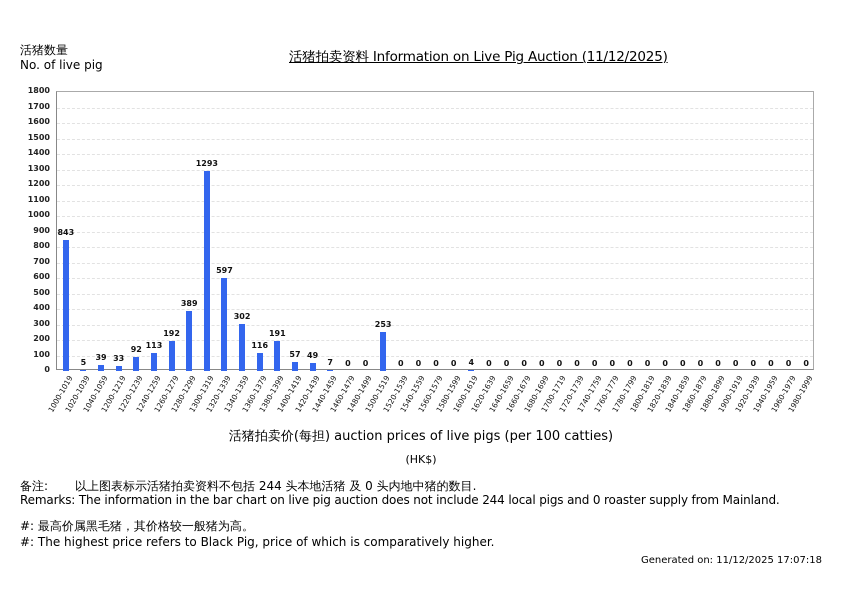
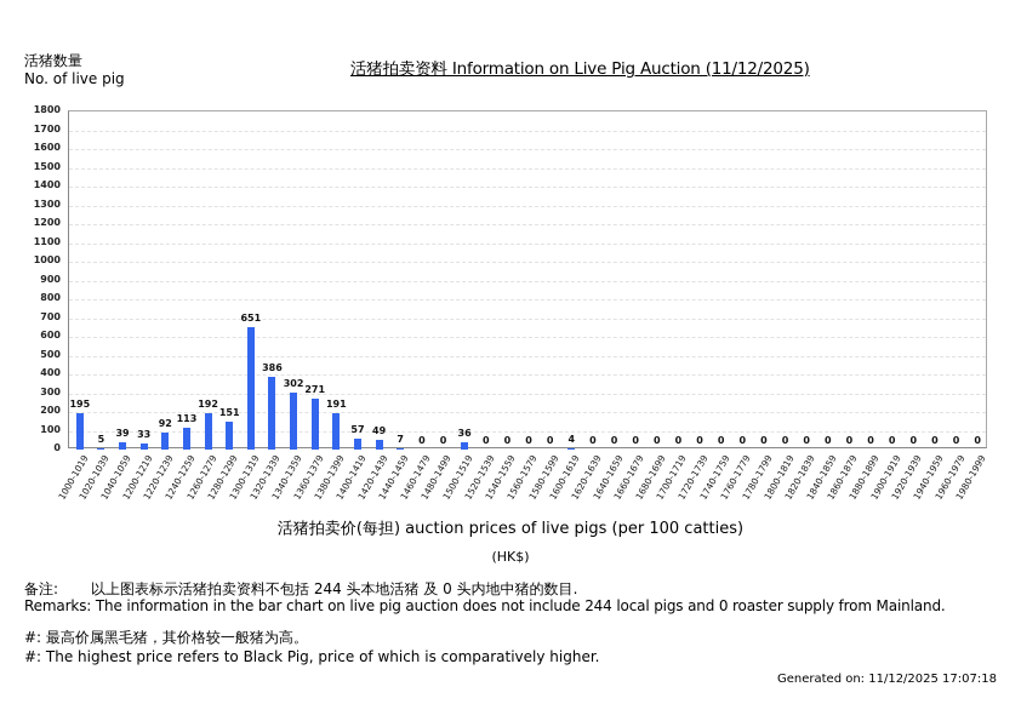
1000-1019: 843 -> 195
1280-1299: 389 -> 151
1300-1319: 1293 -> 651
1320-1339: 597 -> 386
1360-1379: 116 -> 271
1500-1519: 253 -> 36
